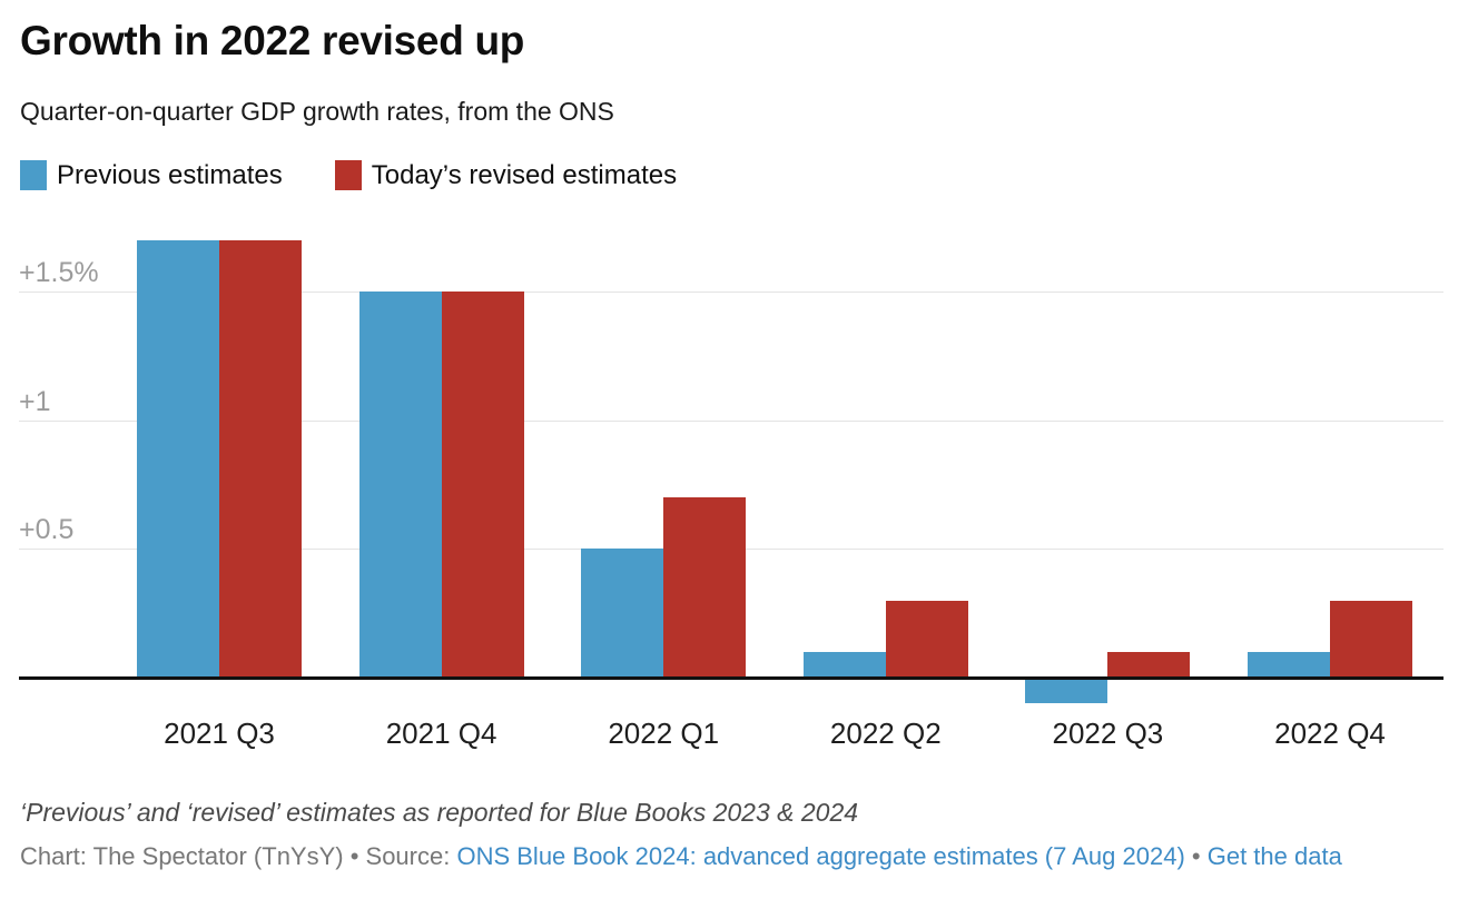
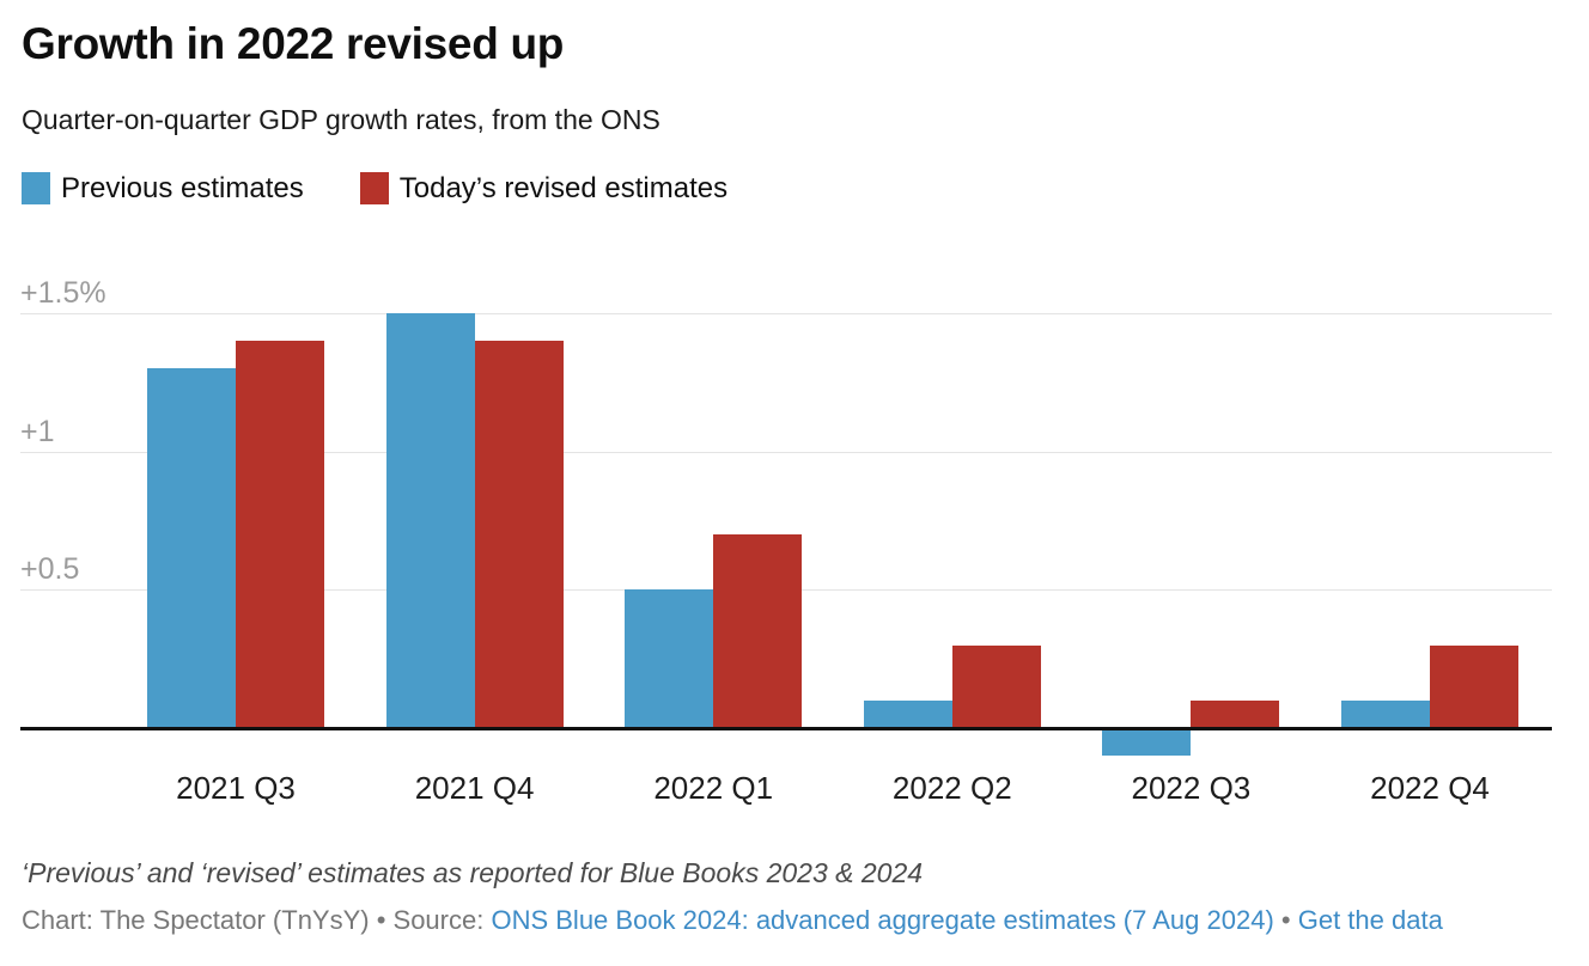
Previous estimates/2021 Q3: 1.7% -> 1.3%
Today’s revised estimates/2021 Q3: 1.7% -> 1.4%
Today’s revised estimates/2021 Q4: 1.5% -> 1.4%
